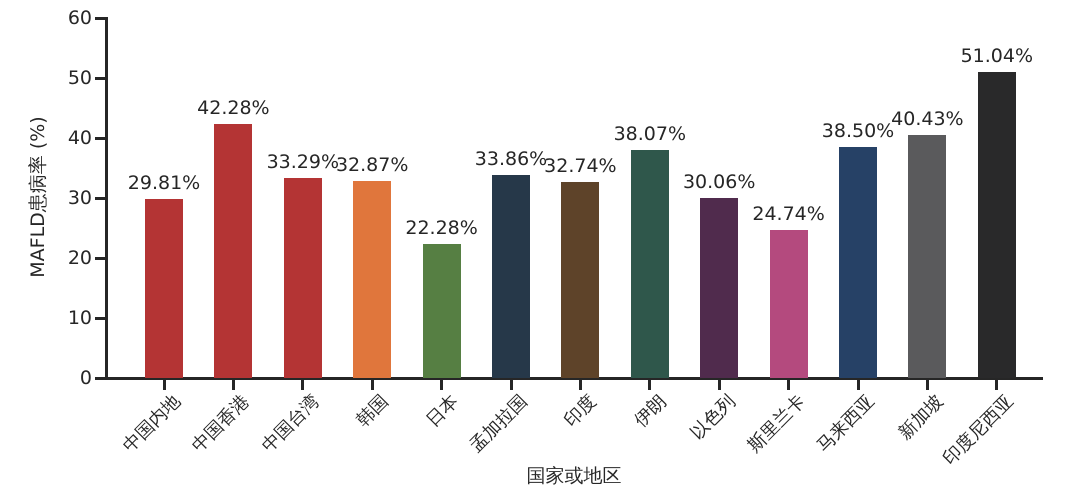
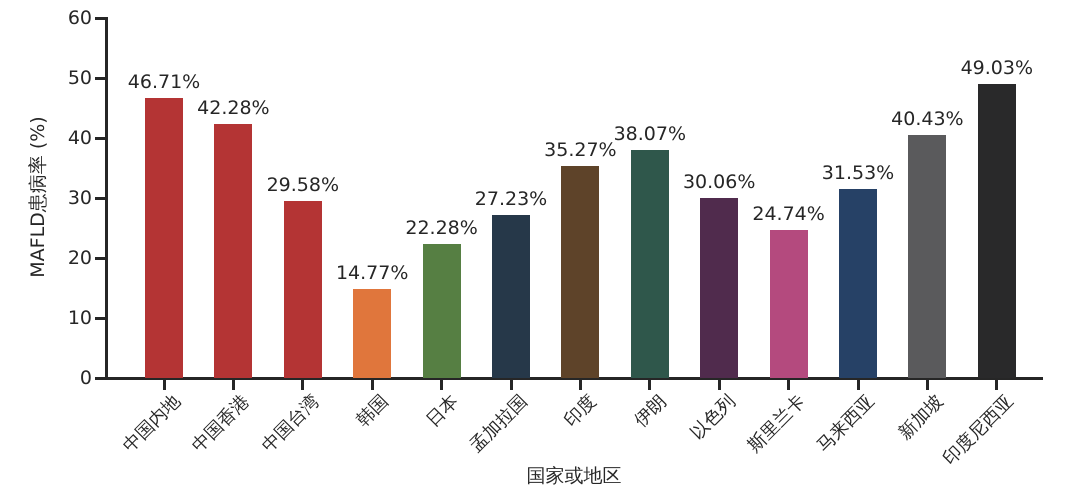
中国内地: 29.81% -> 46.71%
中国台湾: 33.29% -> 29.58%
韩国: 32.87% -> 14.77%
孟加拉国: 33.86% -> 27.23%
印度: 32.74% -> 35.27%
马来西亚: 38.50% -> 31.53%
印度尼西亚: 51.04% -> 49.03%
